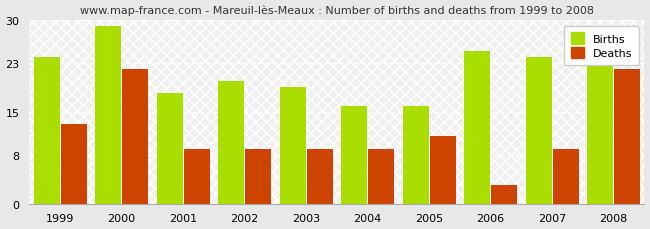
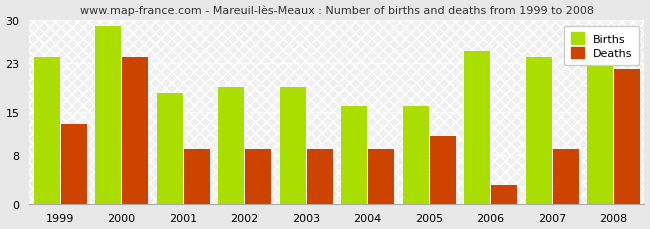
Deaths/2000: 22 -> 24
Births/2002: 20 -> 19
